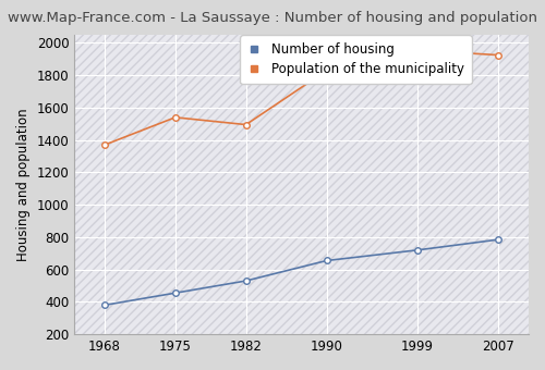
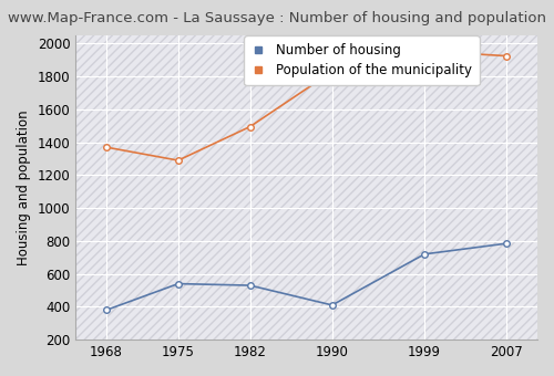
Number of housing/1975: 460 -> 540
Population of the municipality/1975: 1540 -> 1290
Number of housing/1990: 660 -> 410
